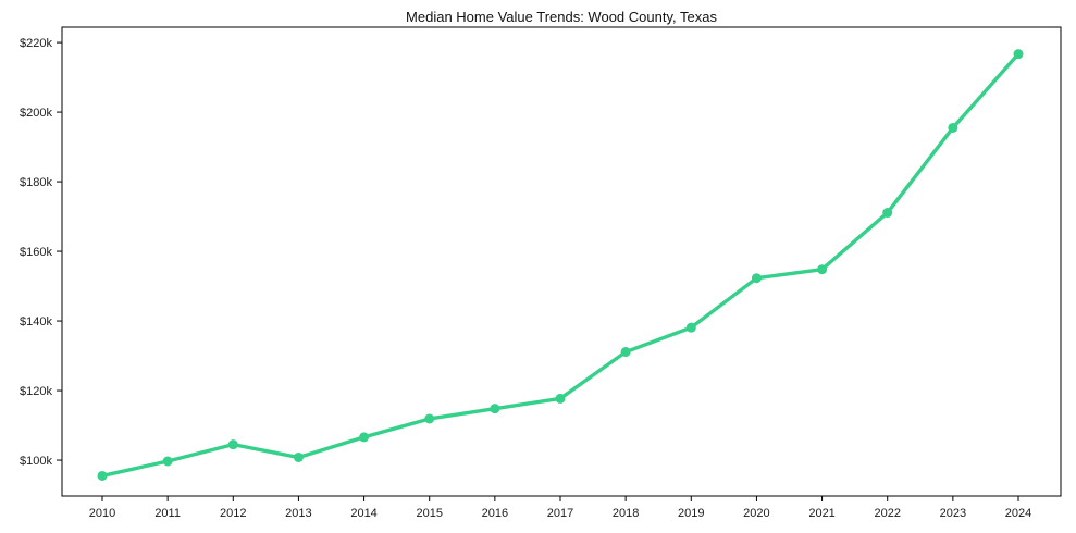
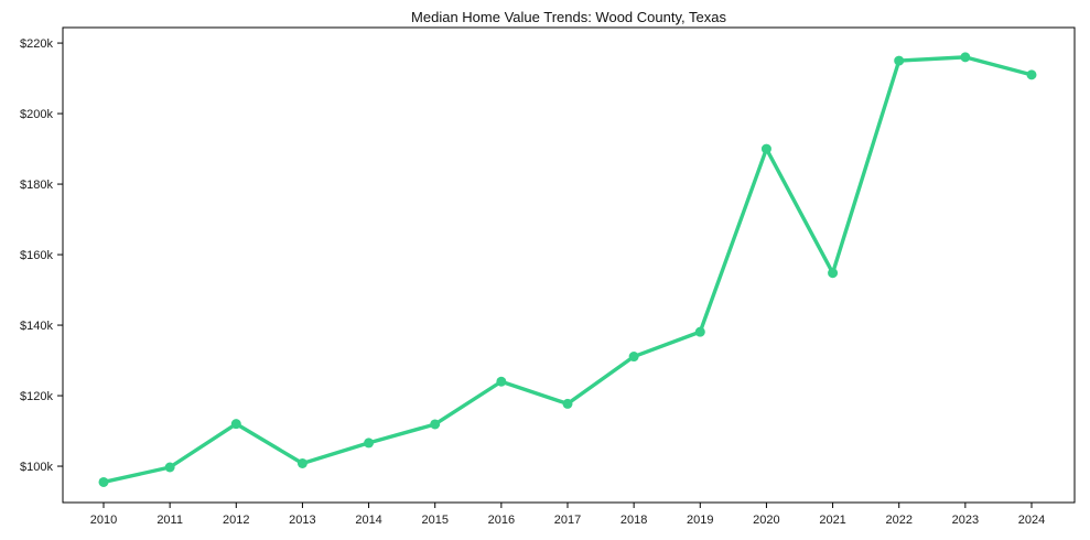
2012: $104k -> $112k
2016: $115k -> $124k
2020: $152k -> $190k
2022: $171k -> $215k
2023: $196k -> $216k
2024: $217k -> $211k
